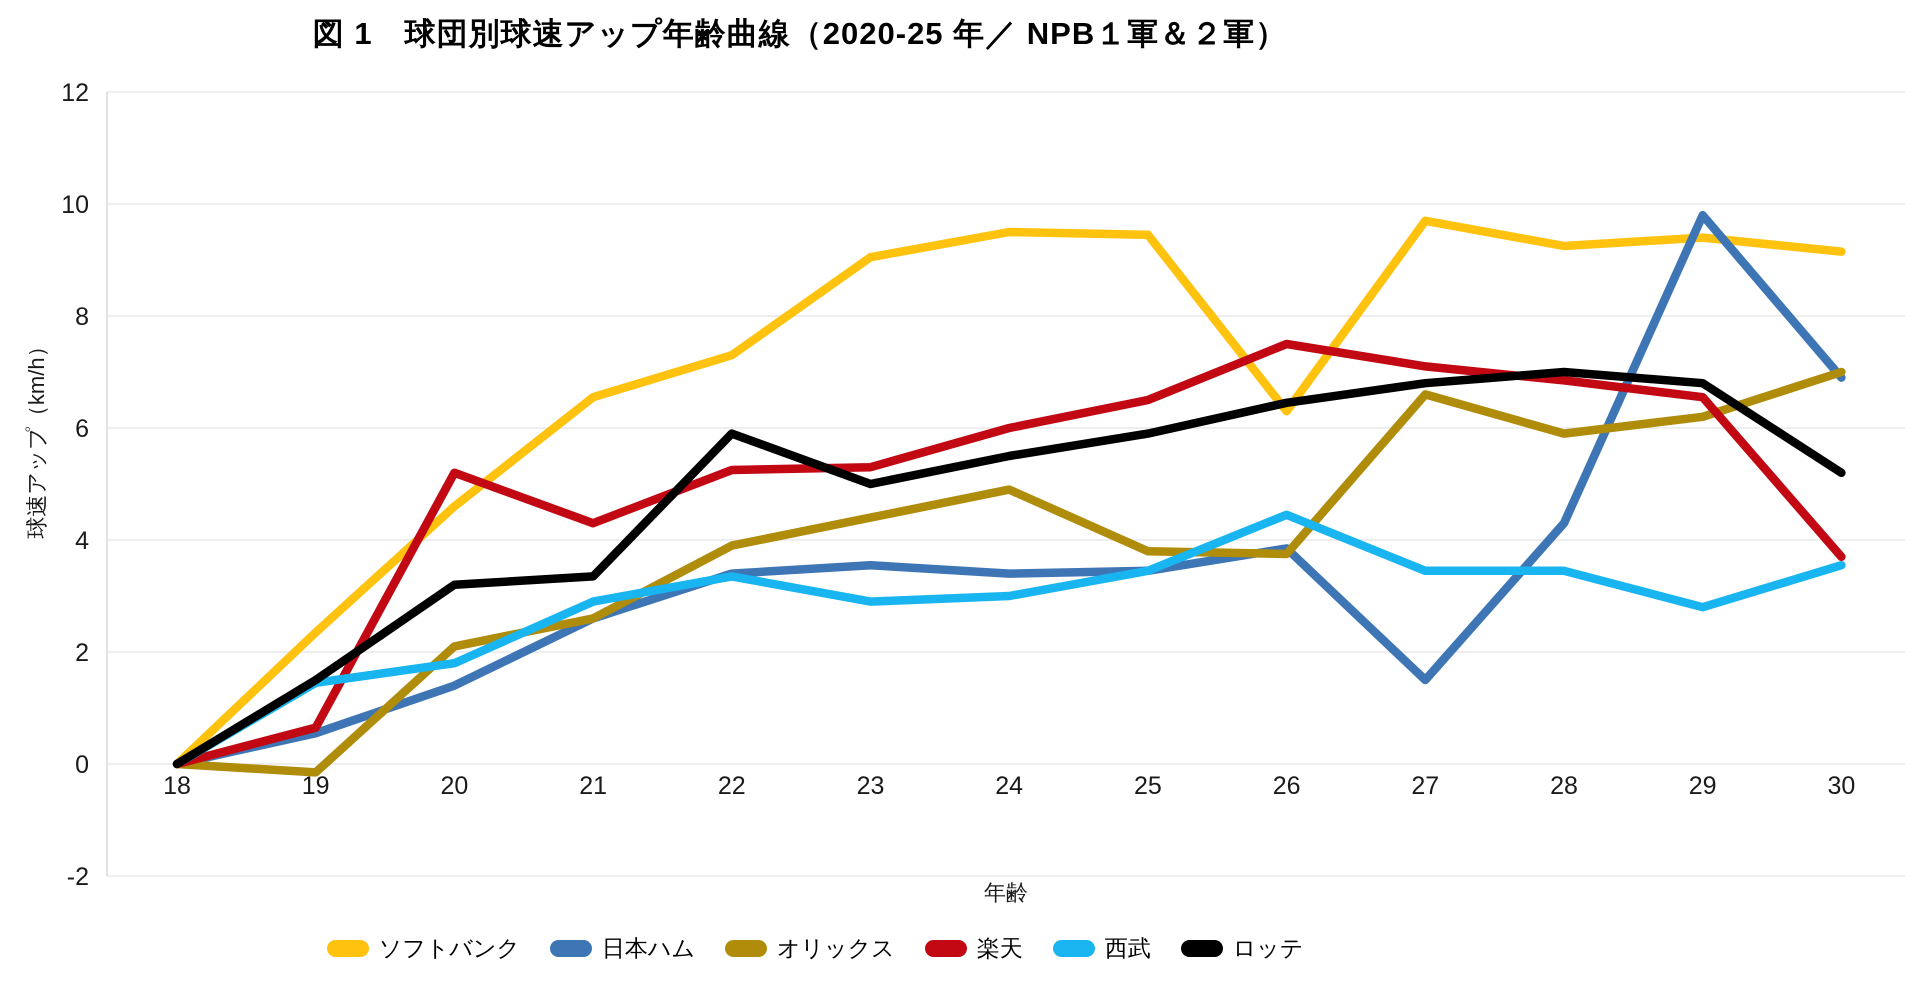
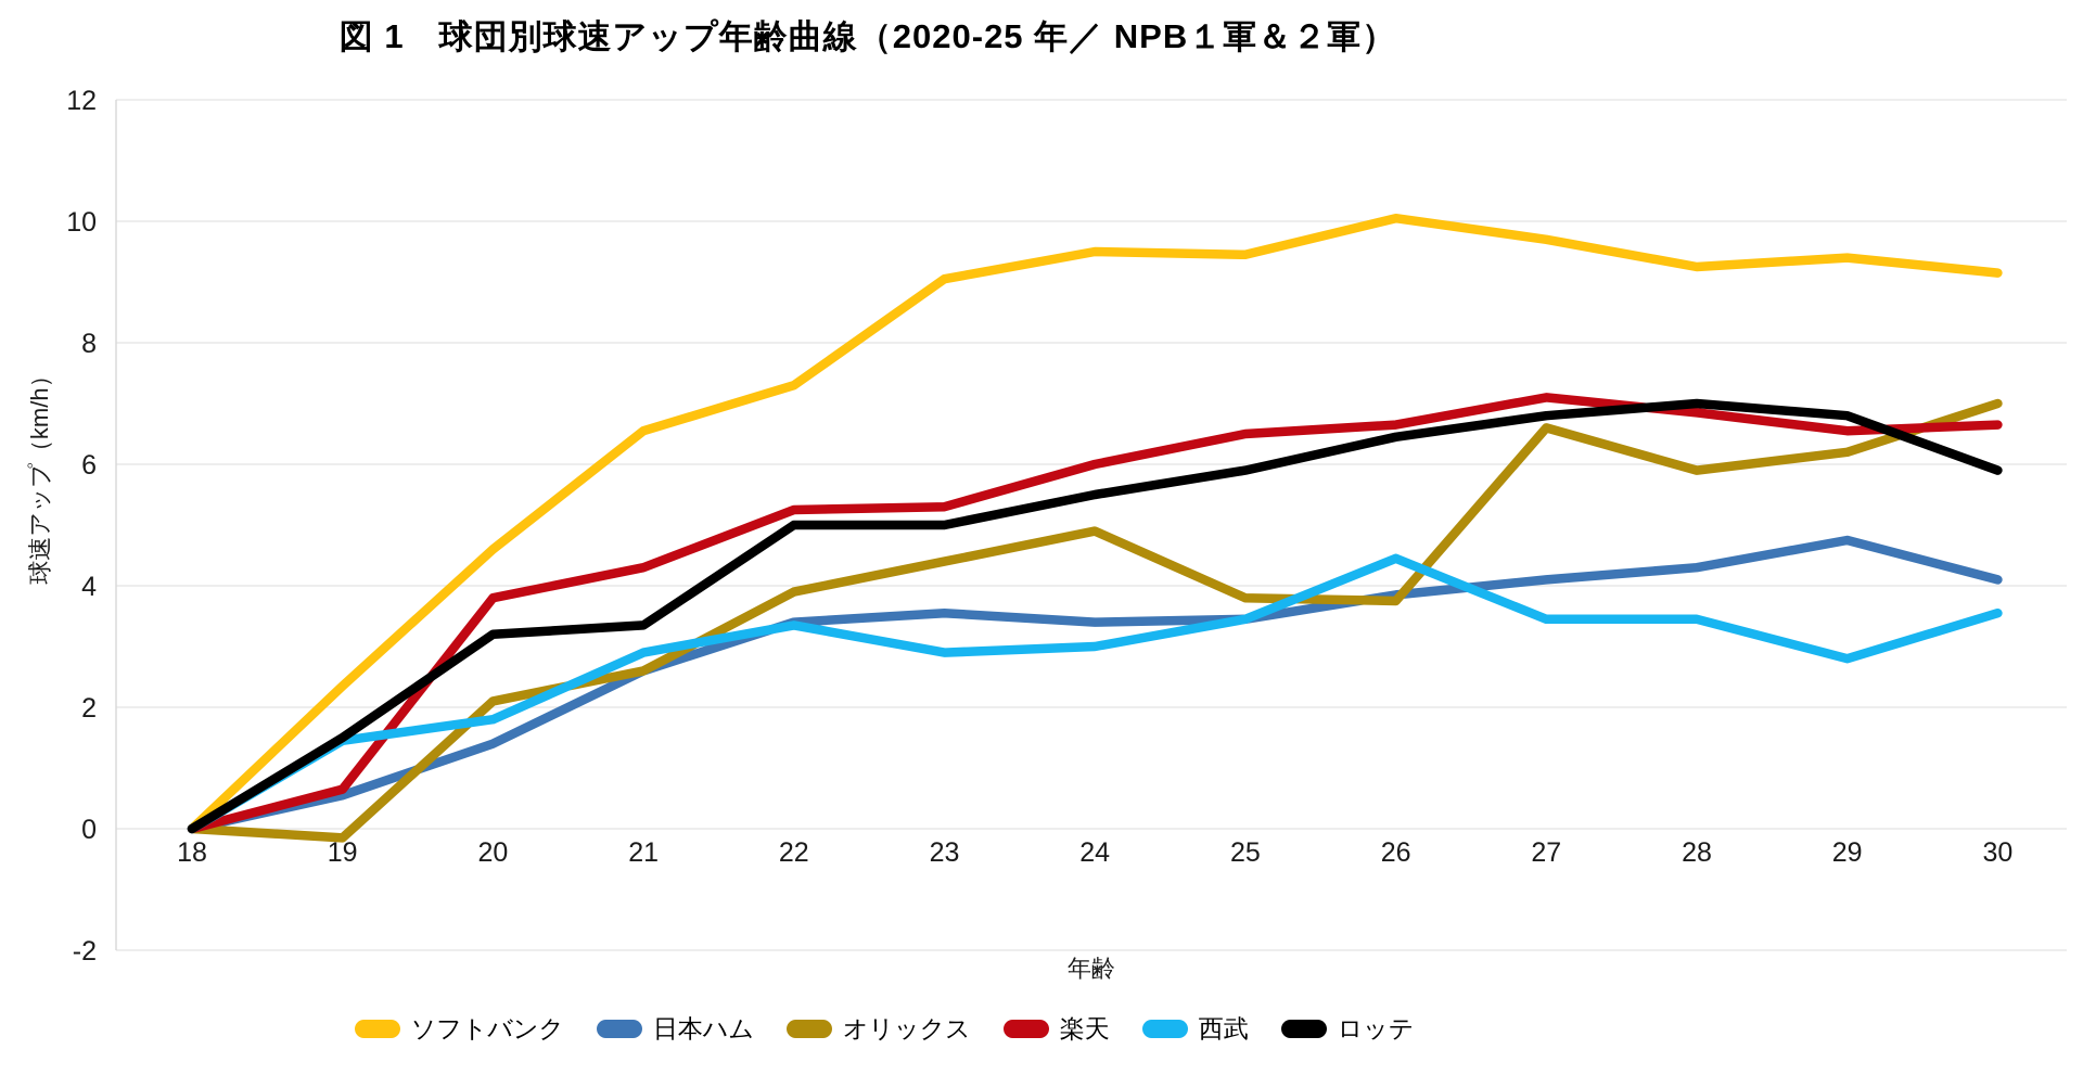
楽天/20: 5.2 -> 3.8
ロッテ/22: 5.9 -> 5.0
ソフトバンク/26: 6.3 -> 10.1
楽天/26: 7.5 -> 6.7
日本ハム/27: 1.5 -> 4.1
日本ハム/29: 9.8 -> 4.8
日本ハム/30: 6.9 -> 4.1
楽天/30: 3.7 -> 6.7
ロッテ/30: 5.2 -> 5.9
